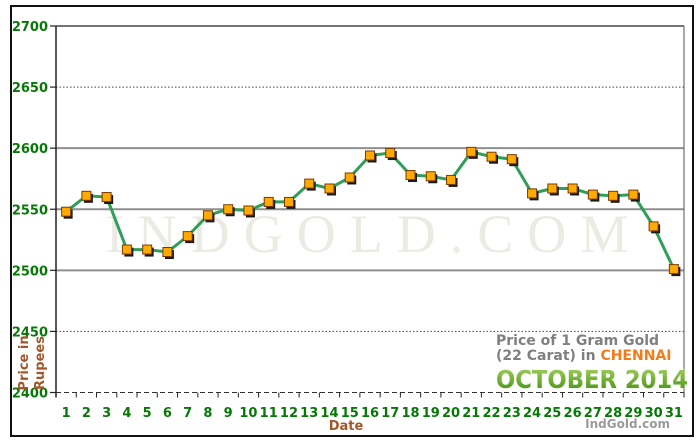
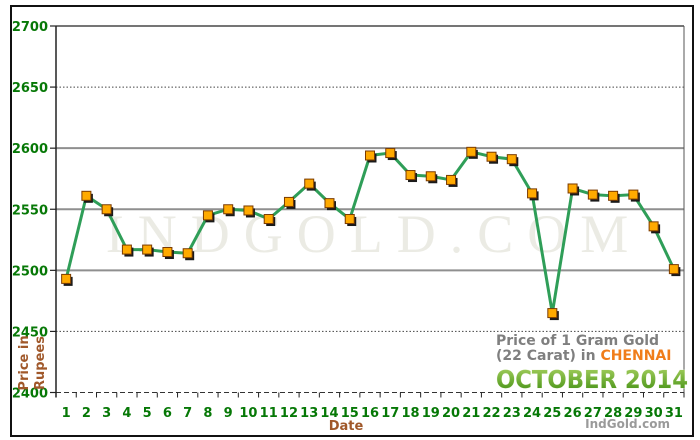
1: 2548 -> 2493
3: 2560 -> 2550
7: 2528 -> 2514
11: 2556 -> 2542
14: 2567 -> 2555
15: 2576 -> 2542
25: 2567 -> 2465
